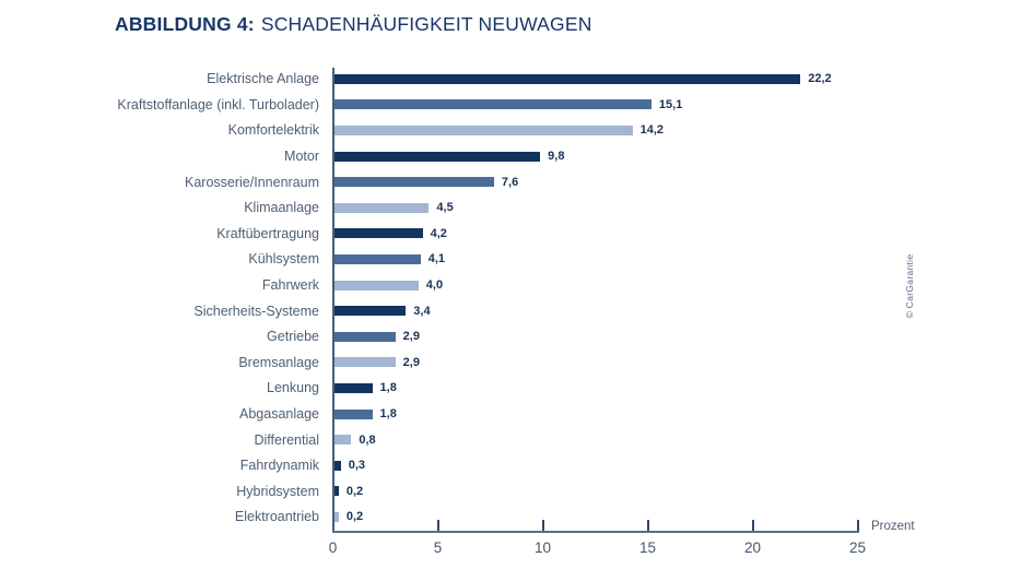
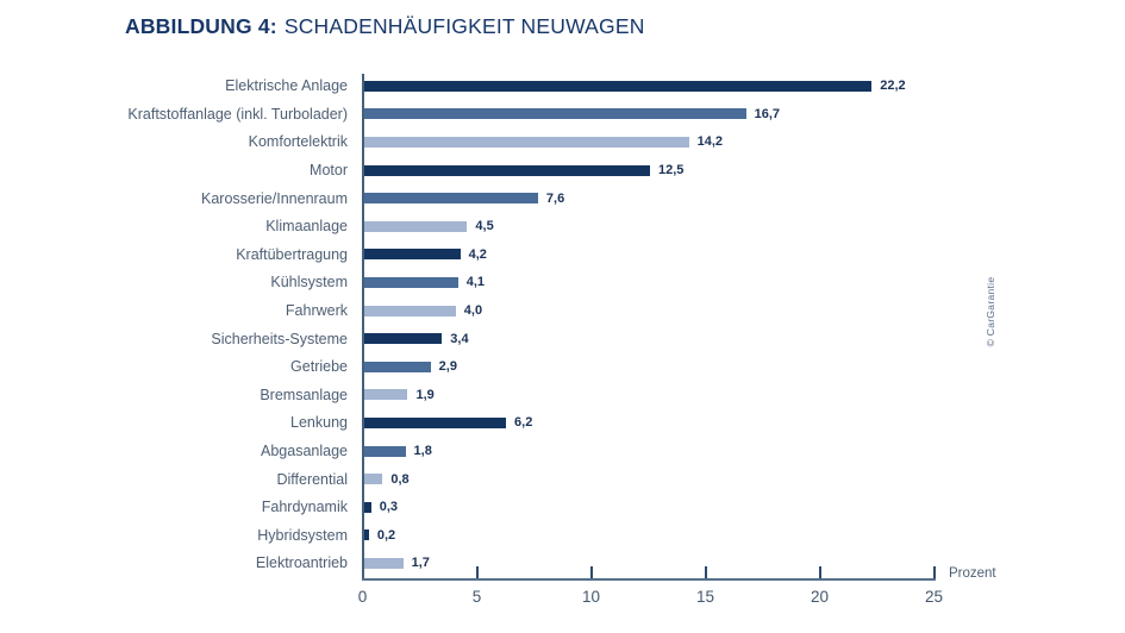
Kraftstoffanlage (inkl. Turbolader): 15,1 -> 16,7
Motor: 9,8 -> 12,5
Bremsanlage: 2,9 -> 1,9
Lenkung: 1,8 -> 6,2
Elektroantrieb: 0,2 -> 1,7
